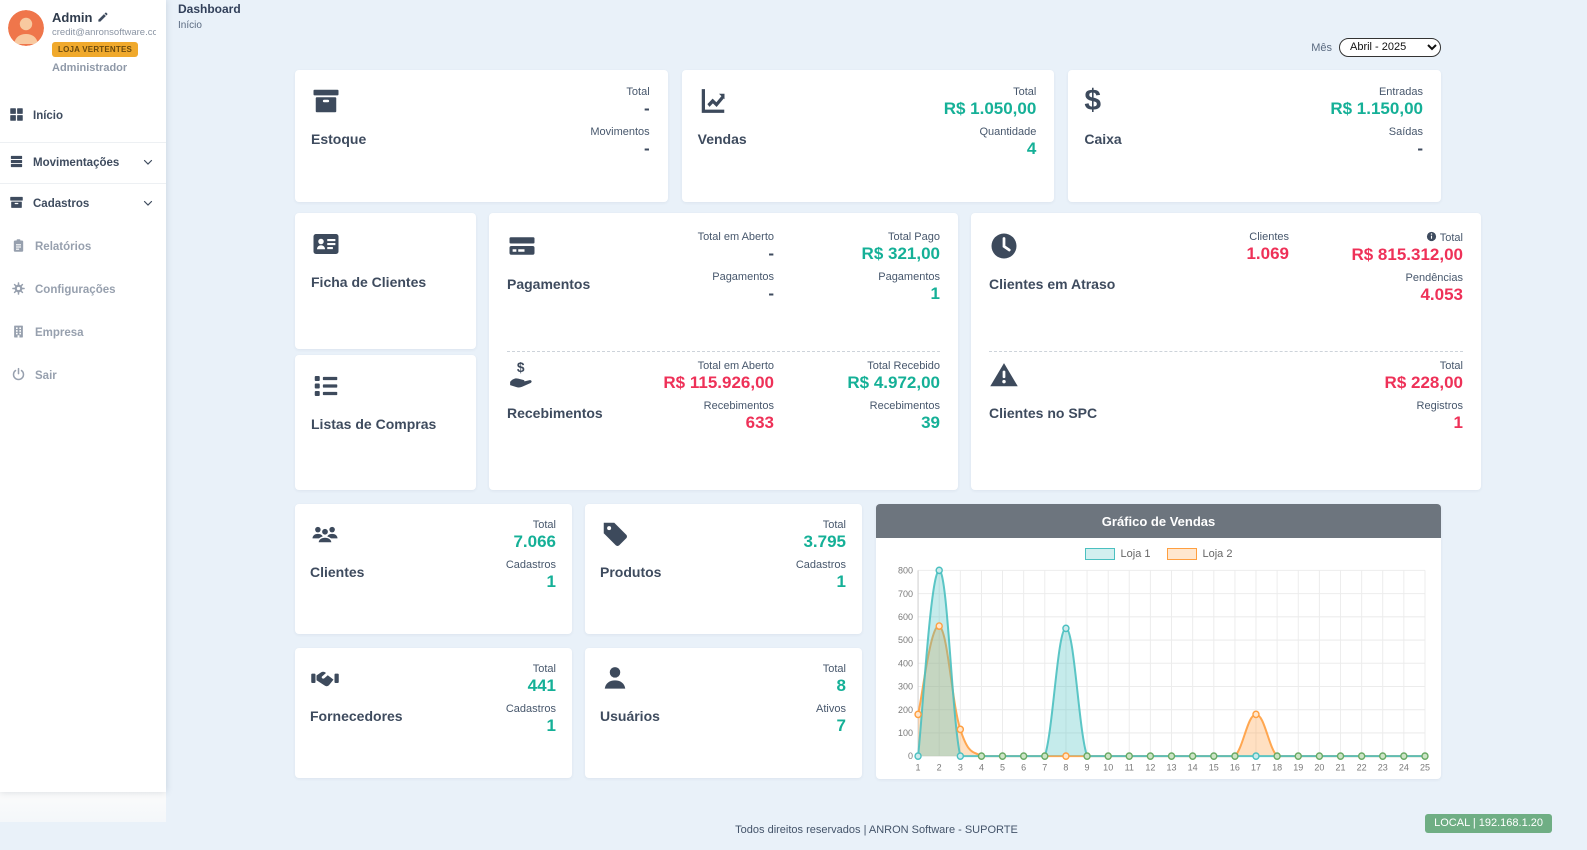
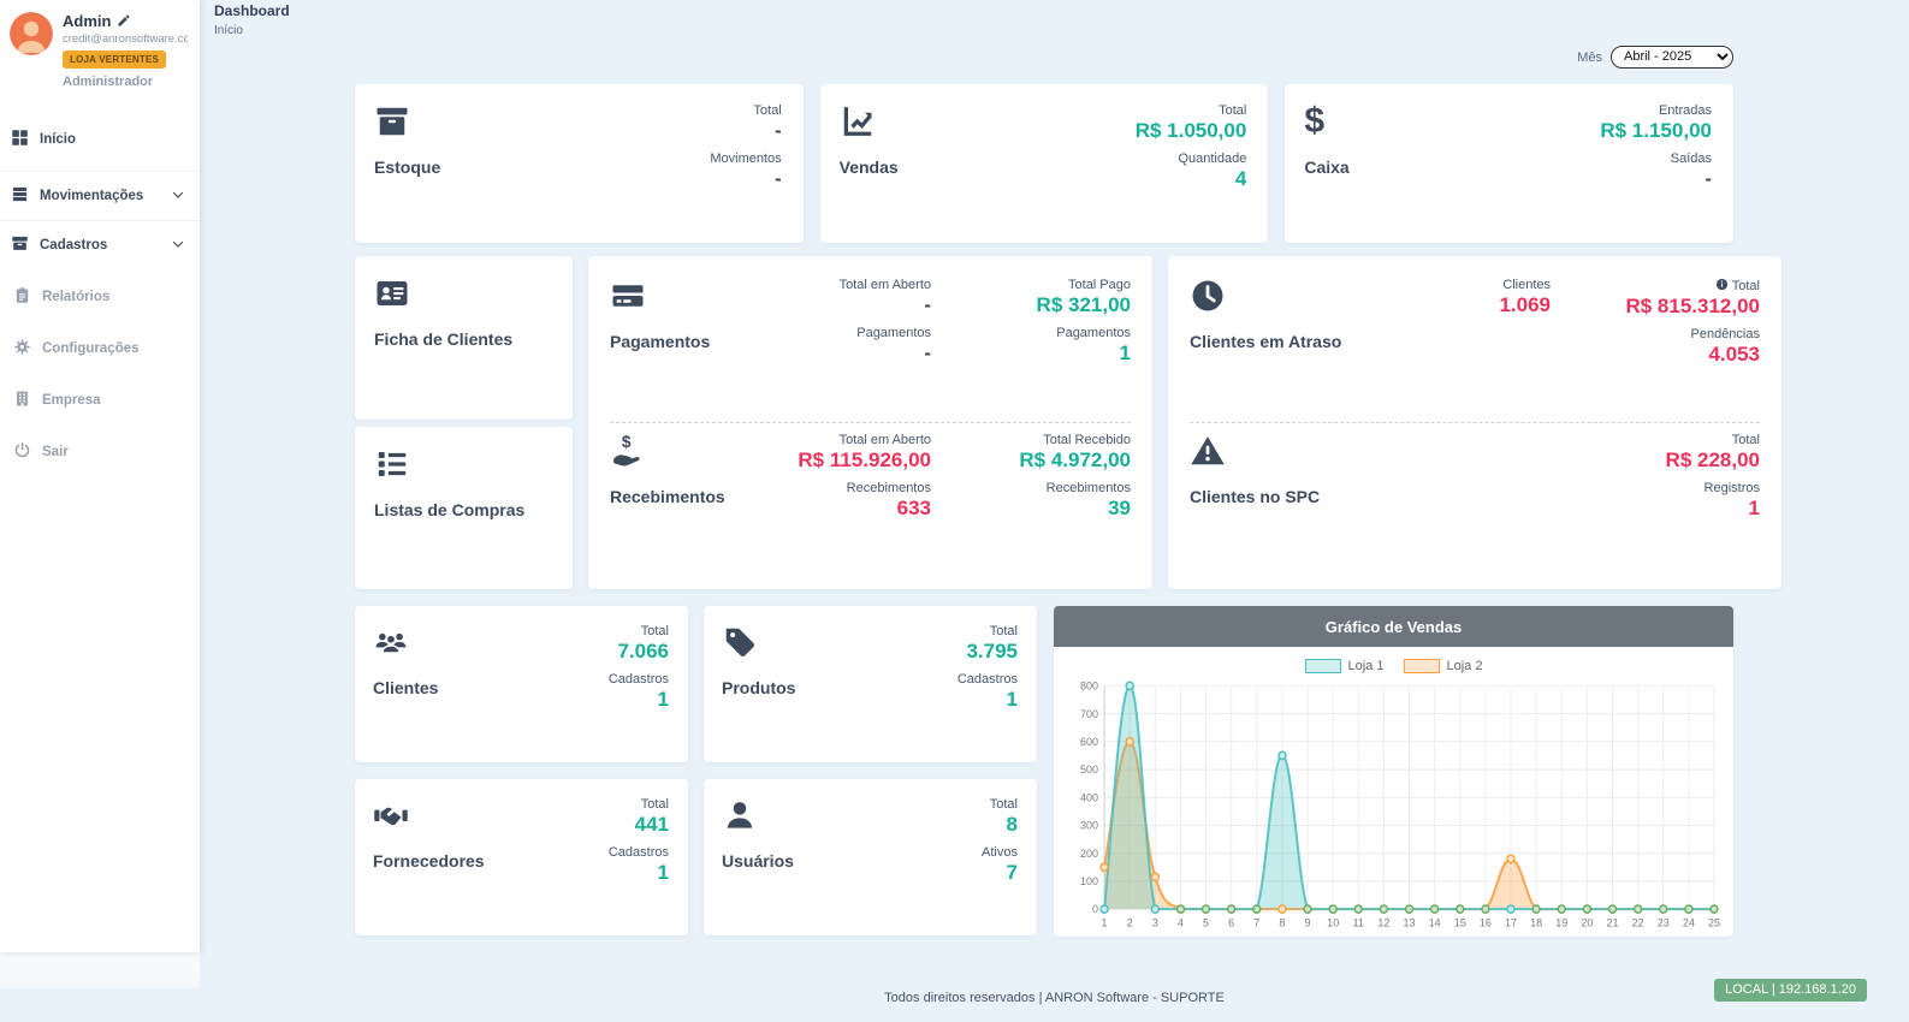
Loja 2/1: 180 -> 150
Loja 2/2: 560 -> 600
